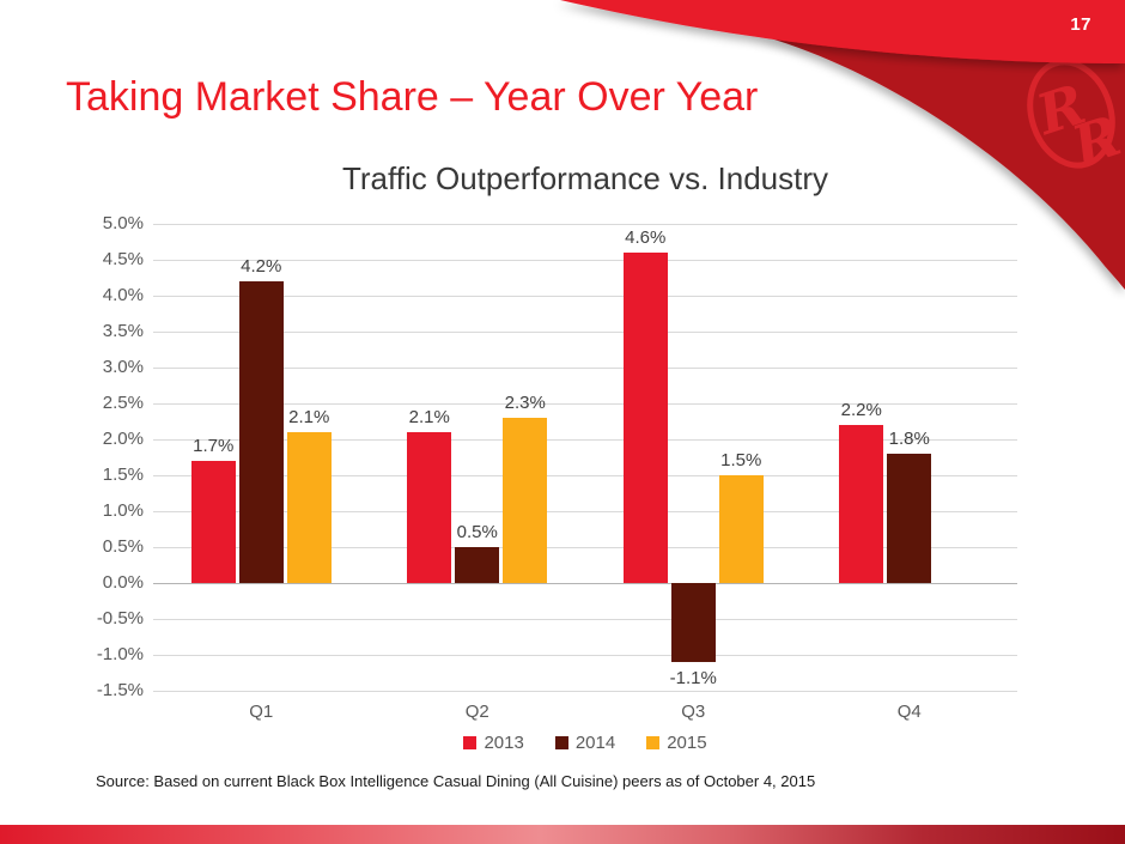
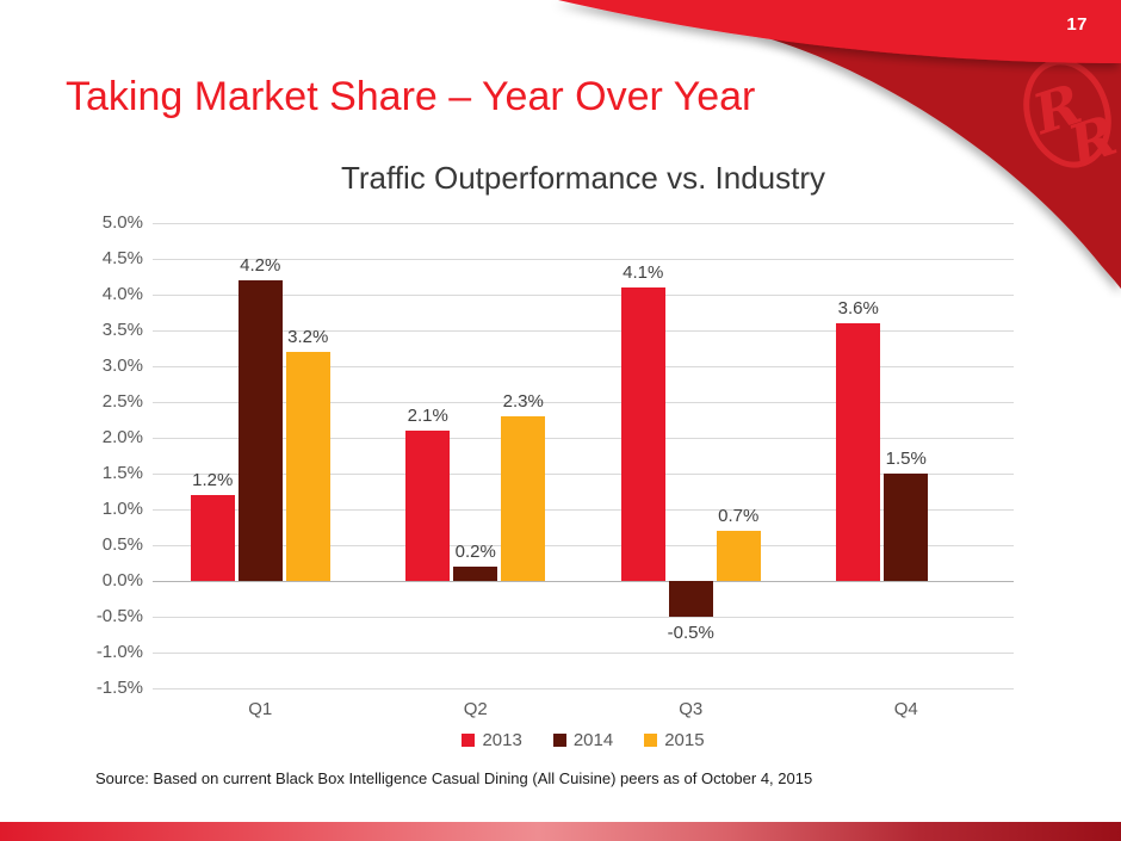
2013/Q1: 1.7% -> 1.2%
2015/Q1: 2.1% -> 3.2%
2014/Q2: 0.5% -> 0.2%
2013/Q3: 4.6% -> 4.1%
2014/Q3: -1.1% -> -0.5%
2015/Q3: 1.5% -> 0.7%
2013/Q4: 2.2% -> 3.6%
2014/Q4: 1.8% -> 1.5%
